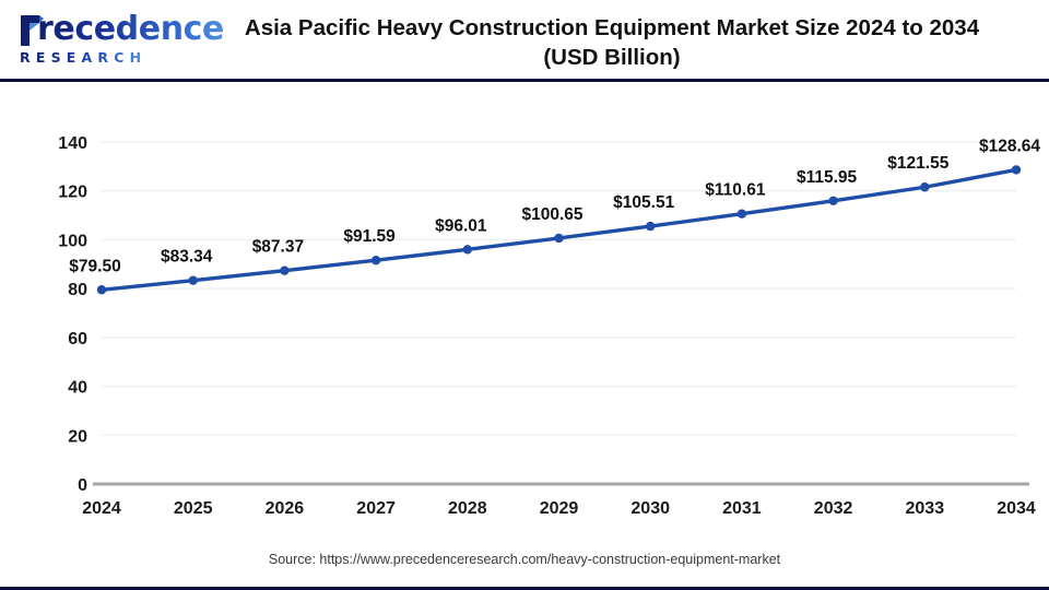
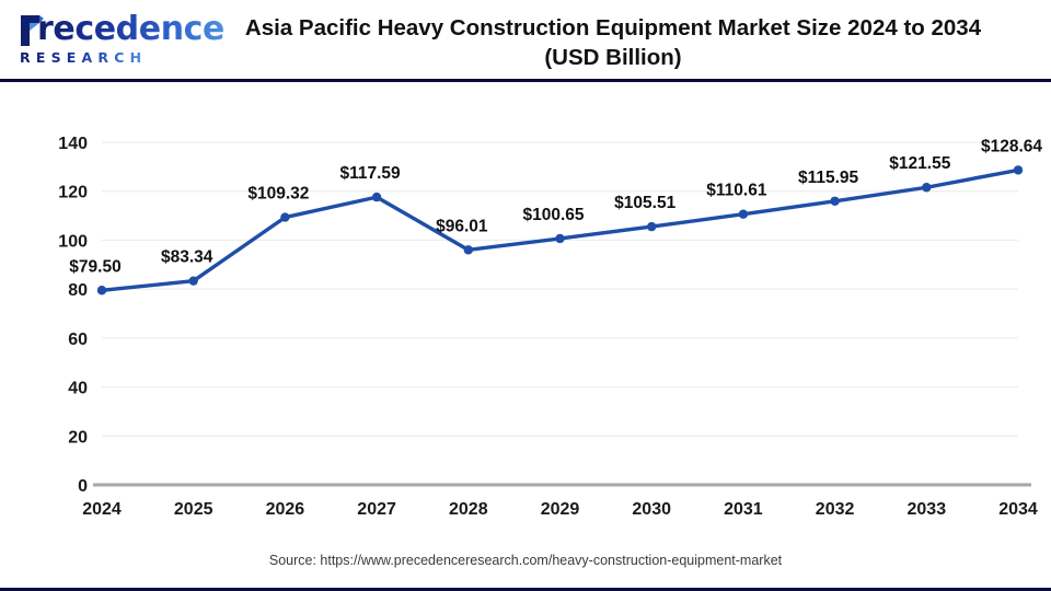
2026: $87.37 -> $109.32
2027: $91.59 -> $117.59
